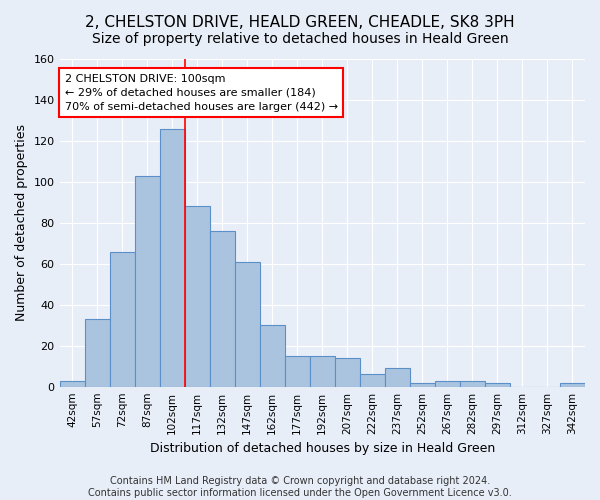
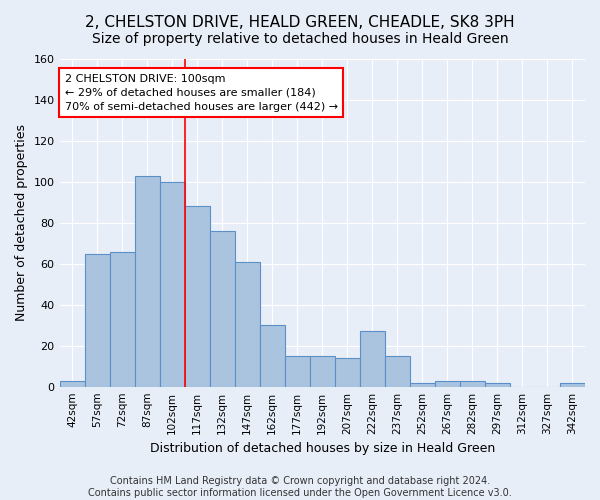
57sqm: 33 -> 65
102sqm: 126 -> 100
222sqm: 6 -> 27
237sqm: 9 -> 15
